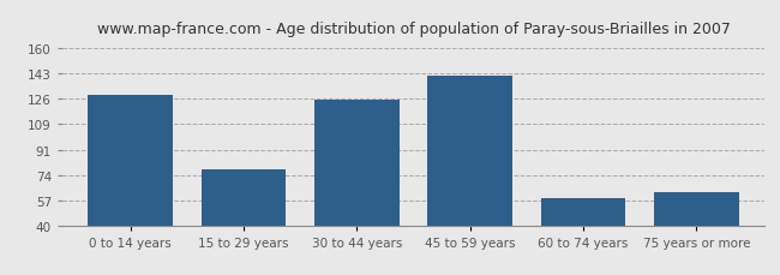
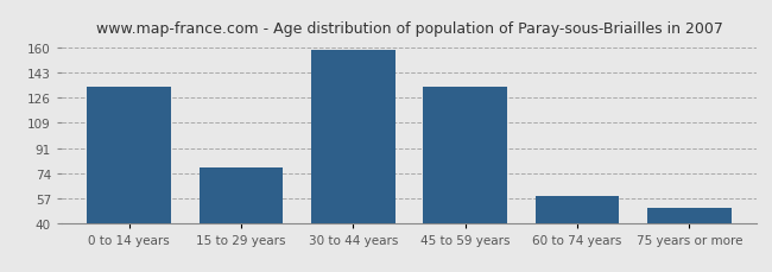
0 to 14 years: 128 -> 133
30 to 44 years: 125 -> 158
45 to 59 years: 141 -> 133
75 years or more: 62 -> 50
